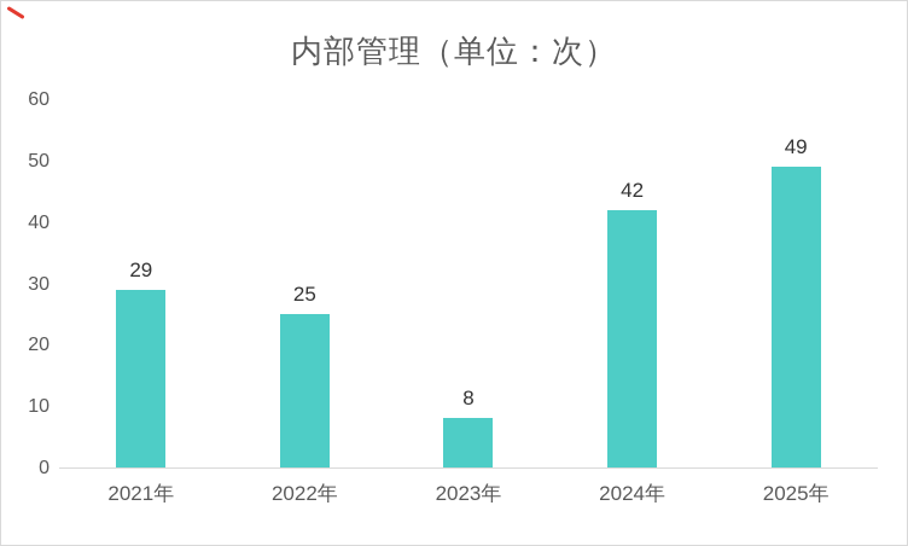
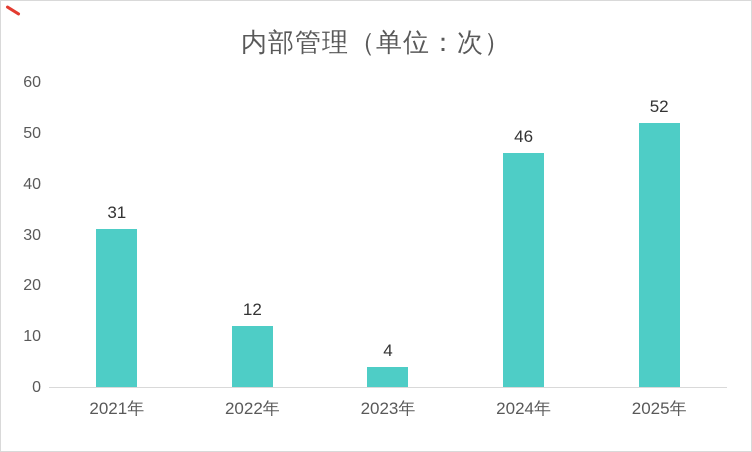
2021年: 29 -> 31
2022年: 25 -> 12
2023年: 8 -> 4
2024年: 42 -> 46
2025年: 49 -> 52
